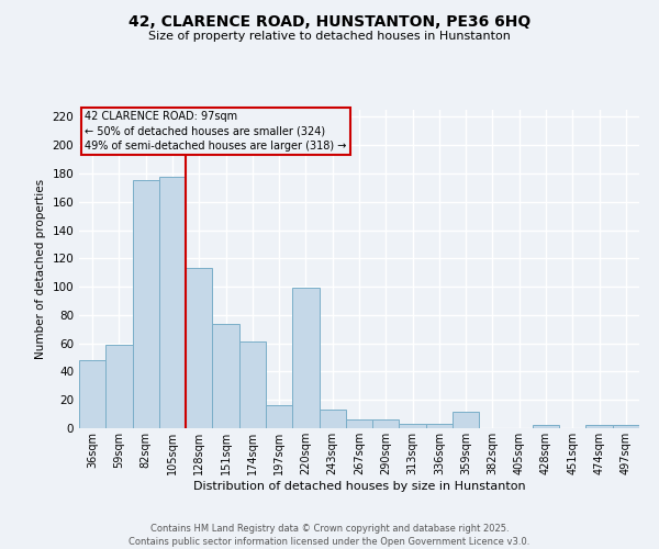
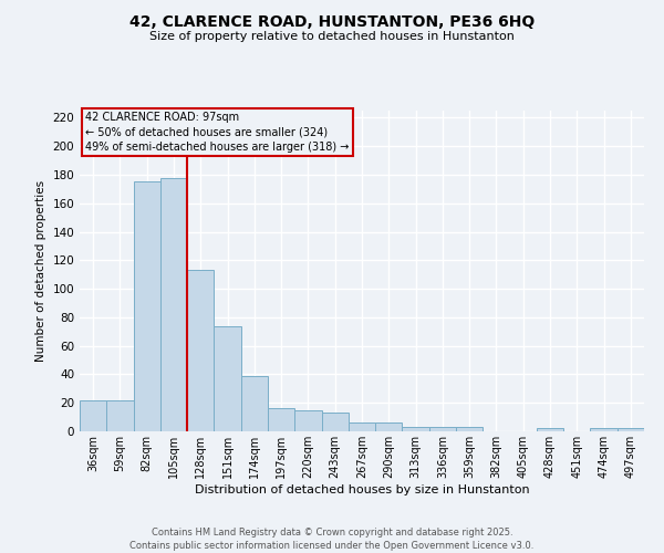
36sqm: 48 -> 22
59sqm: 59 -> 22
174sqm: 61 -> 39
220sqm: 99 -> 15
359sqm: 12 -> 3
